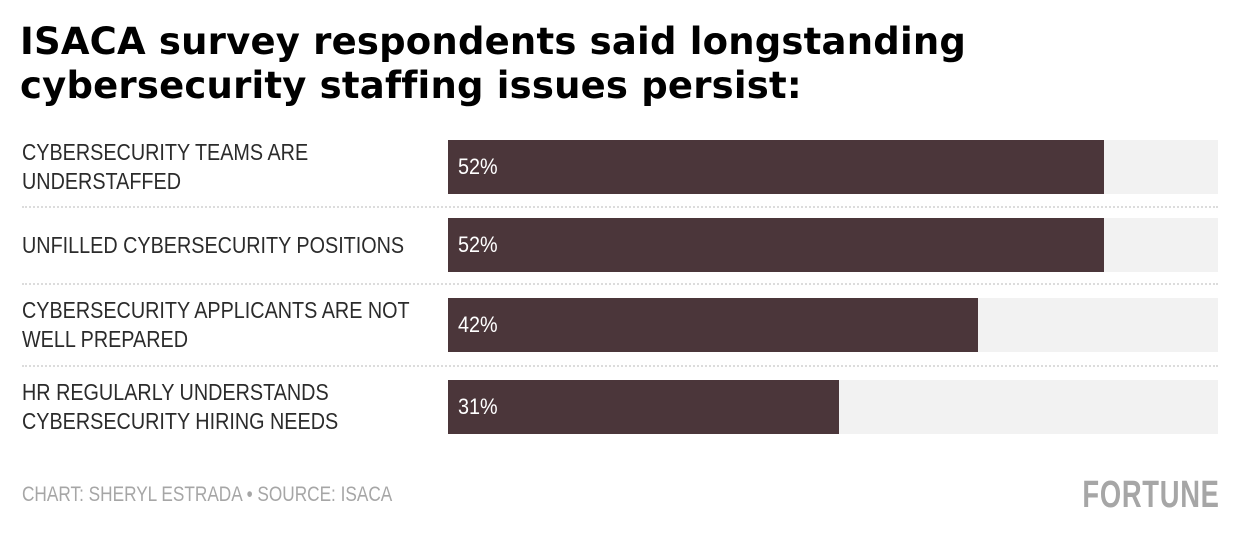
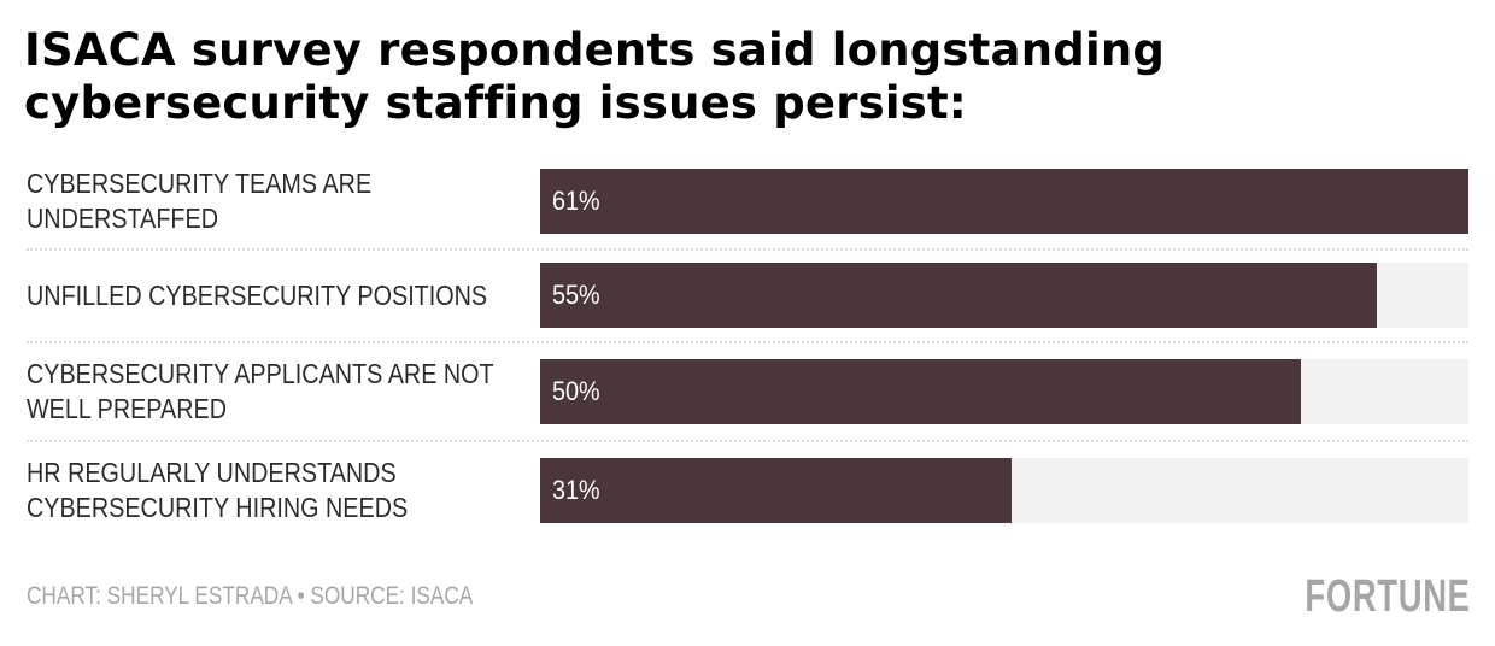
CYBERSECURITY TEAMS ARE UNDERSTAFFED: 52% -> 61%
UNFILLED CYBERSECURITY POSITIONS: 52% -> 55%
CYBERSECURITY APPLICANTS ARE NOT WELL PREPARED: 42% -> 50%
